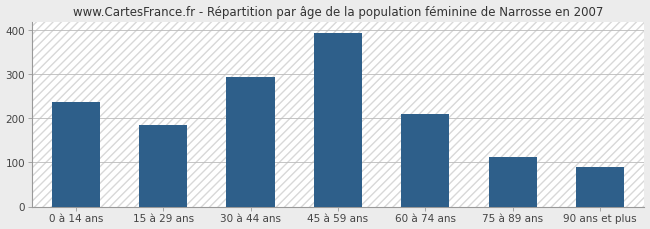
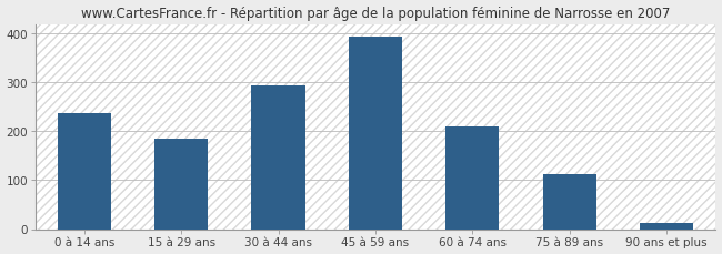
90 ans et plus: 90 -> 12
